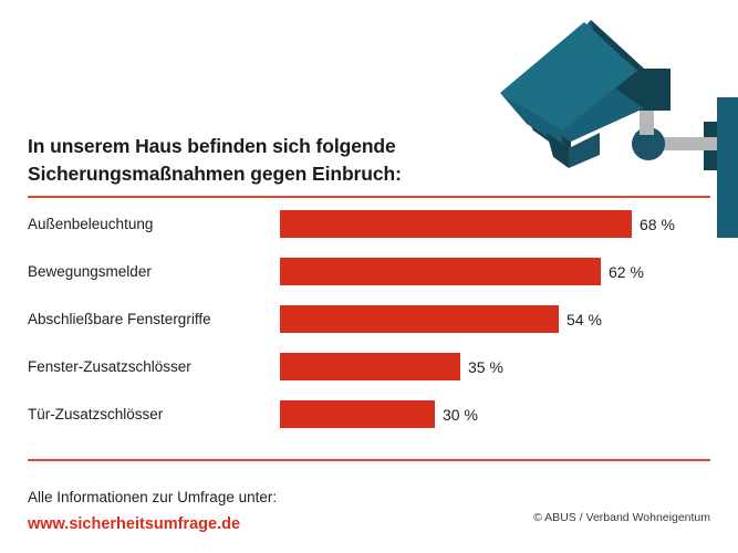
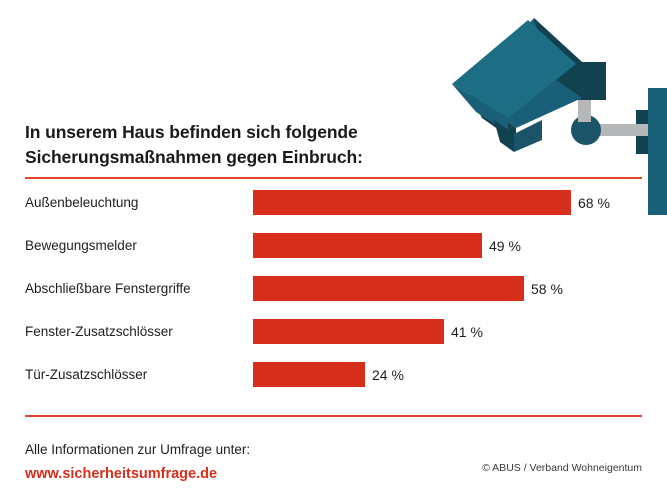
Bewegungsmelder: 62 -> 49
Abschließbare Fenstergriffe: 54 -> 58
Fenster-Zusatzschlösser: 35 -> 41
Tür-Zusatzschlösser: 30 -> 24
